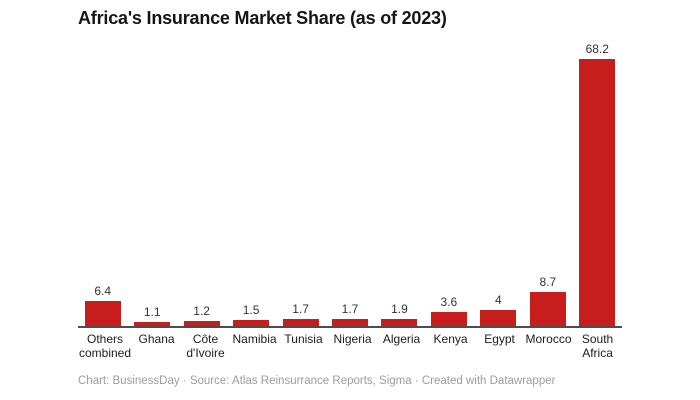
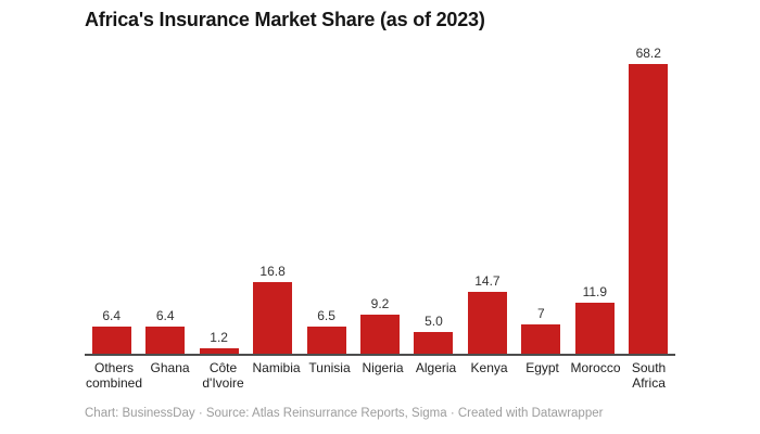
Ghana: 1.1 -> 6.4
Namibia: 1.5 -> 16.8
Tunisia: 1.7 -> 6.5
Nigeria: 1.7 -> 9.2
Algeria: 1.9 -> 5.0
Kenya: 3.6 -> 14.7
Egypt: 4 -> 7
Morocco: 8.7 -> 11.9
